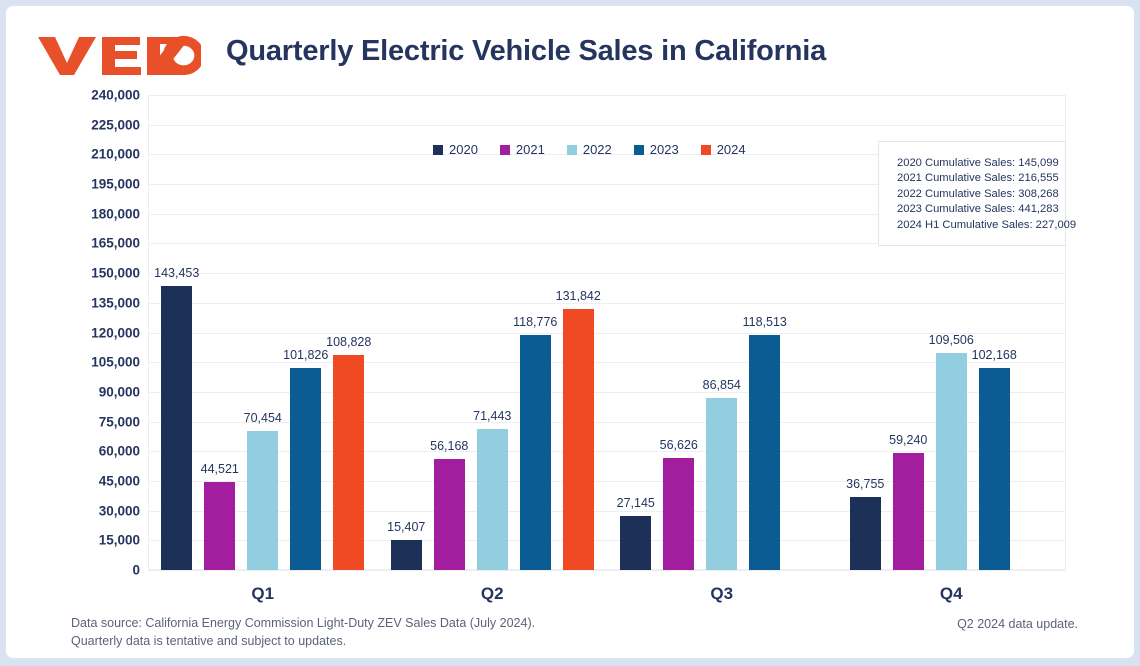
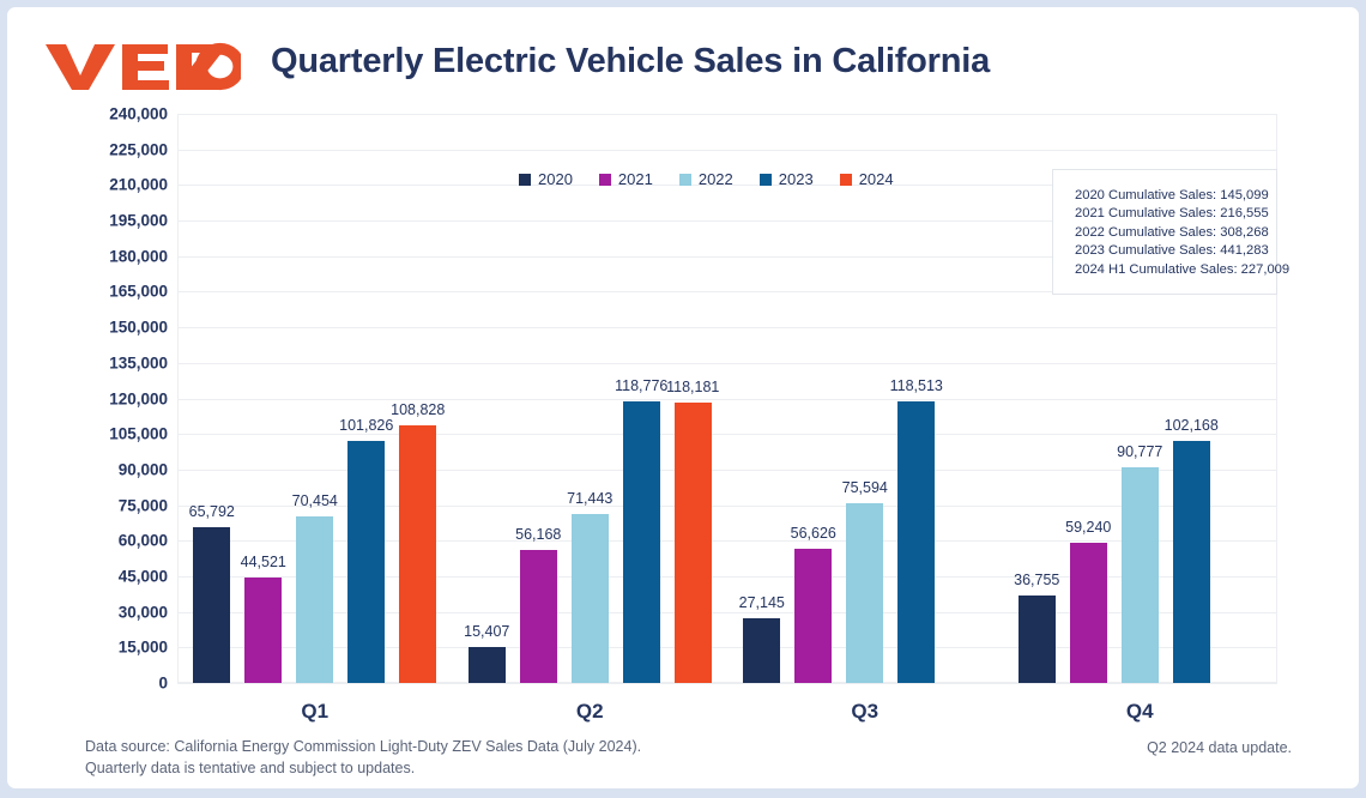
2020/Q1: 143,453 -> 65,792
2024/Q2: 131,842 -> 118,181
2022/Q3: 86,854 -> 75,594
2022/Q4: 109,506 -> 90,777
